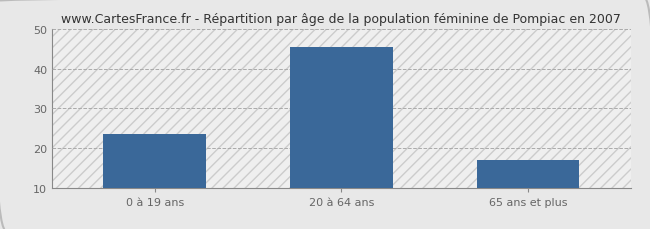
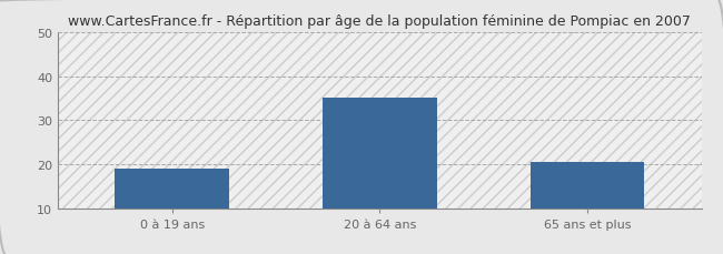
0 à 19 ans: 23.5 -> 19.0
20 à 64 ans: 45.5 -> 35.0
65 ans et plus: 17.0 -> 20.5
